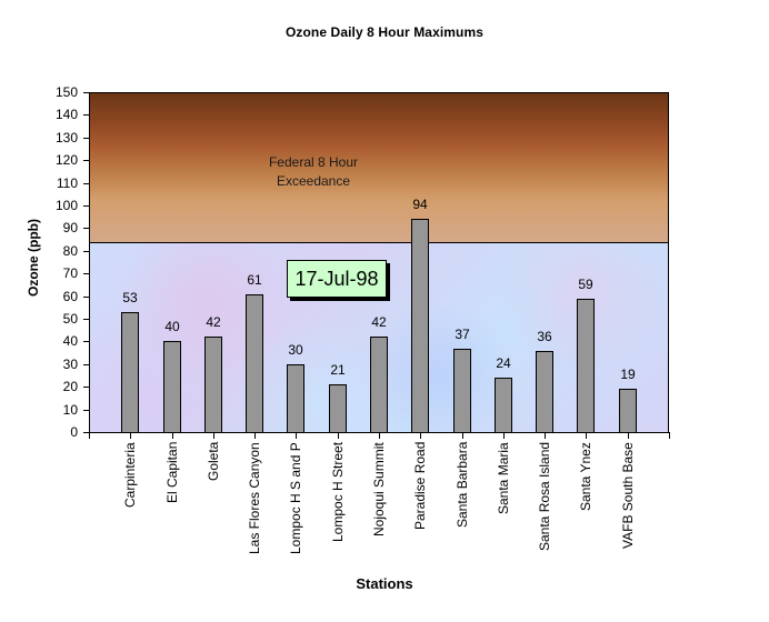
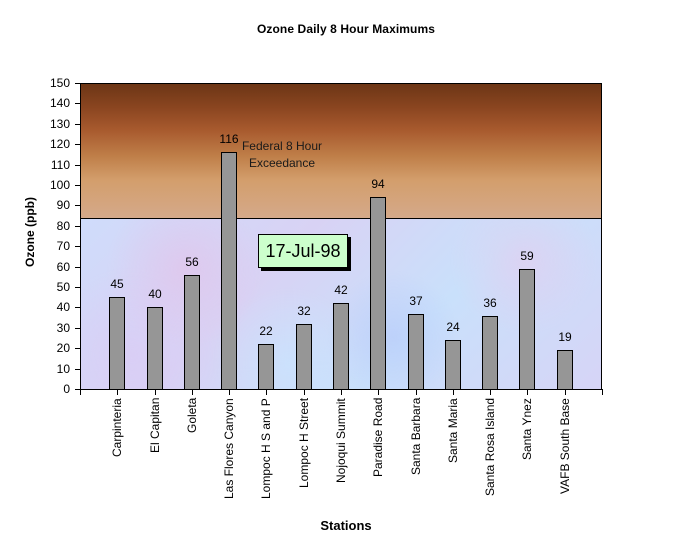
Carpinteria: 53 -> 45
Goleta: 42 -> 56
Las Flores Canyon: 61 -> 116
Lompoc H S and P: 30 -> 22
Lompoc H Street: 21 -> 32
